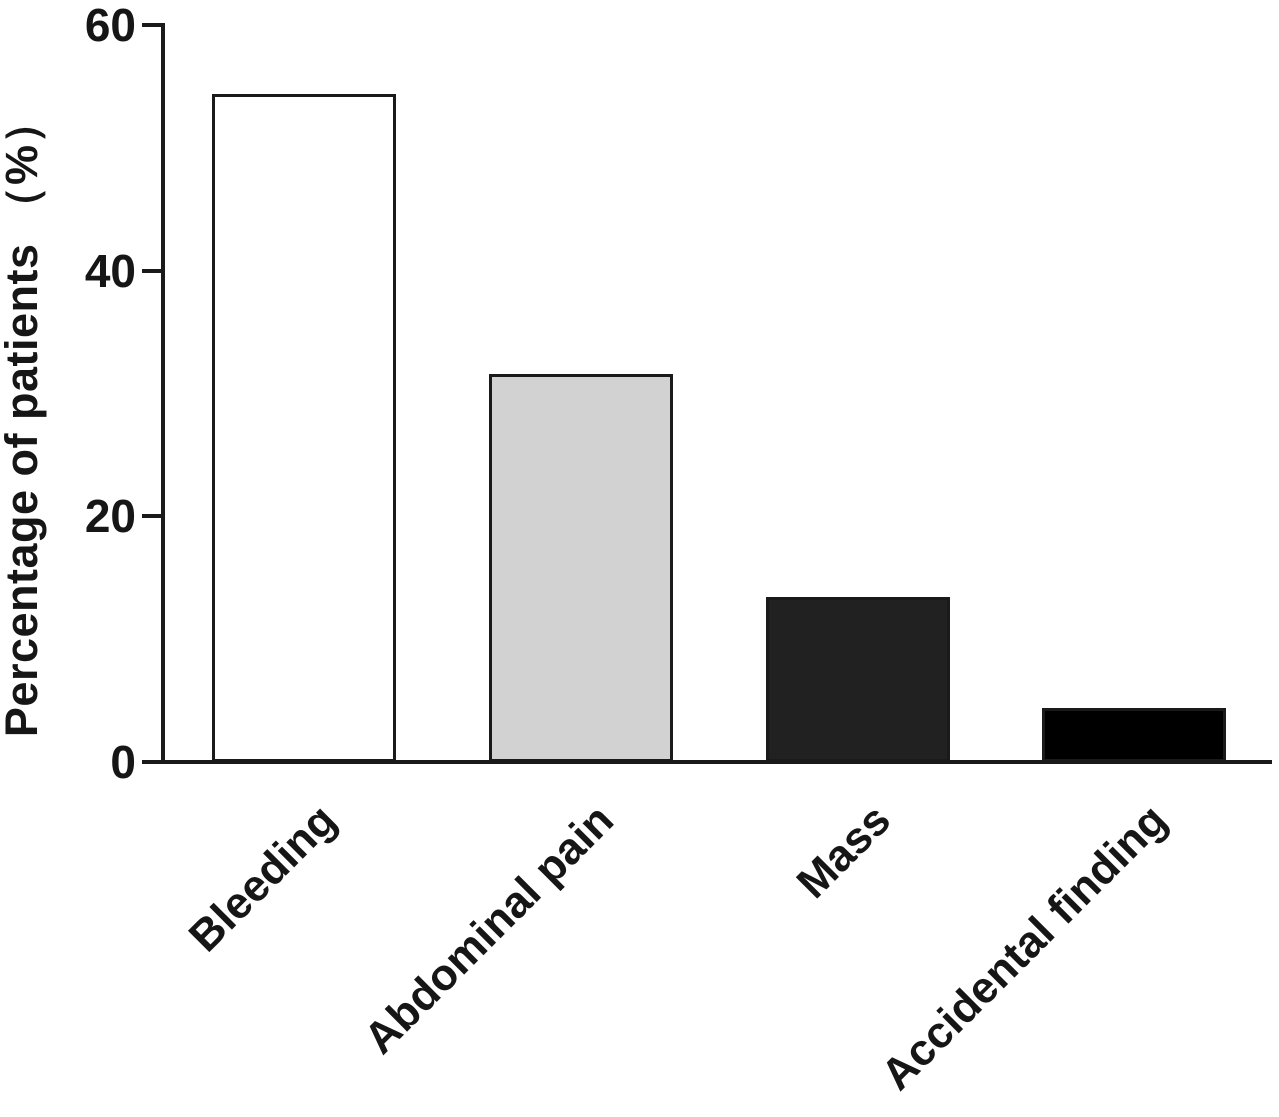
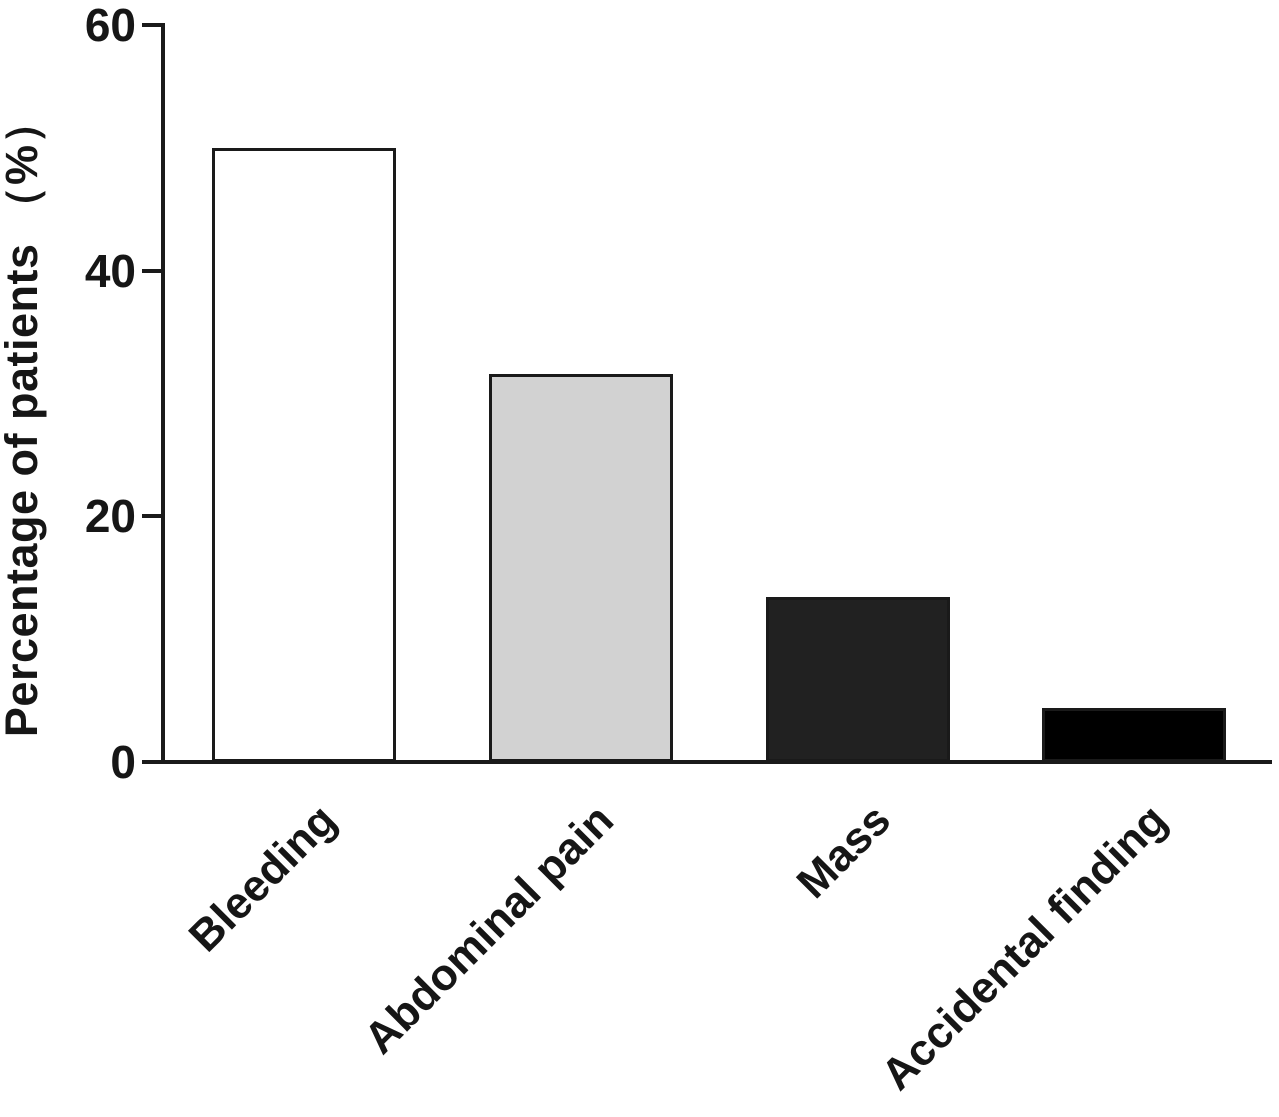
Bleeding: 54.4 -> 50.0
